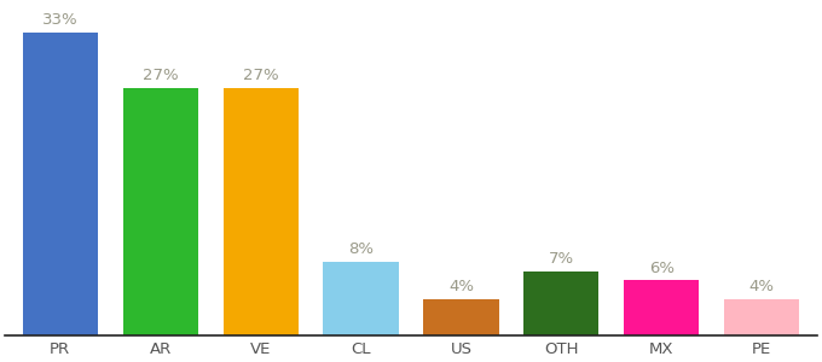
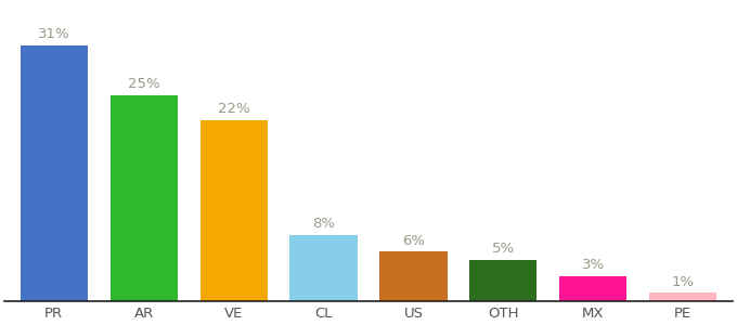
PR: 33% -> 31%
AR: 27% -> 25%
VE: 27% -> 22%
US: 4% -> 6%
OTH: 7% -> 5%
MX: 6% -> 3%
PE: 4% -> 1%
